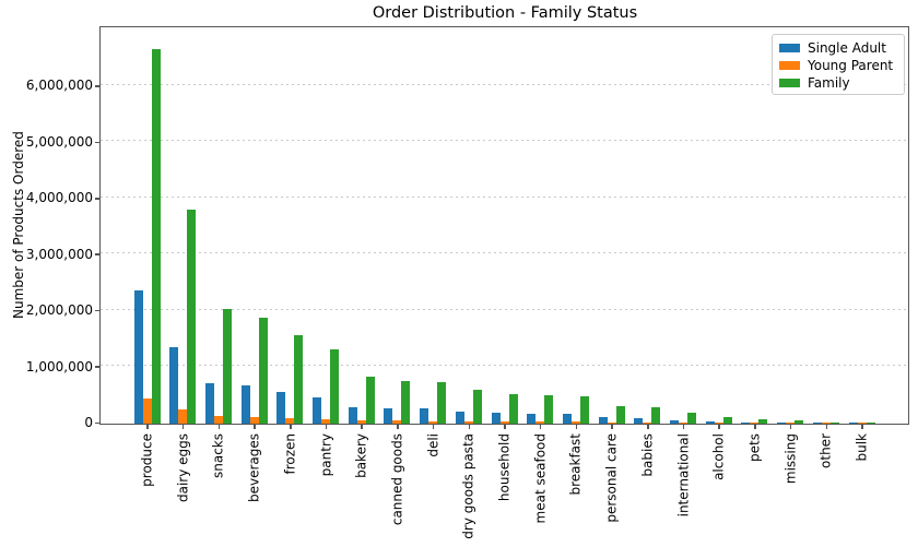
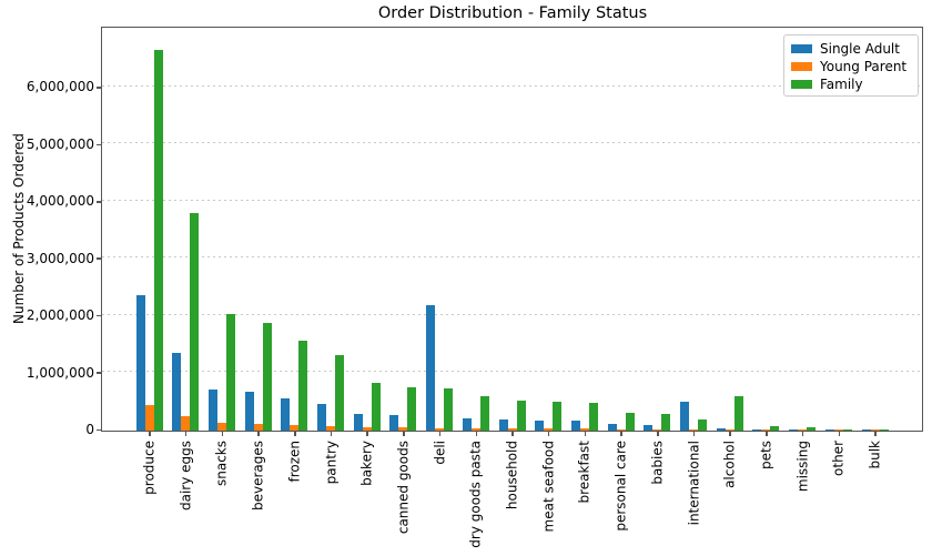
Single Adult/deli: 300000 -> 2200000
Single Adult/international: 100000 -> 500000
Family/alcohol: 100000 -> 600000
